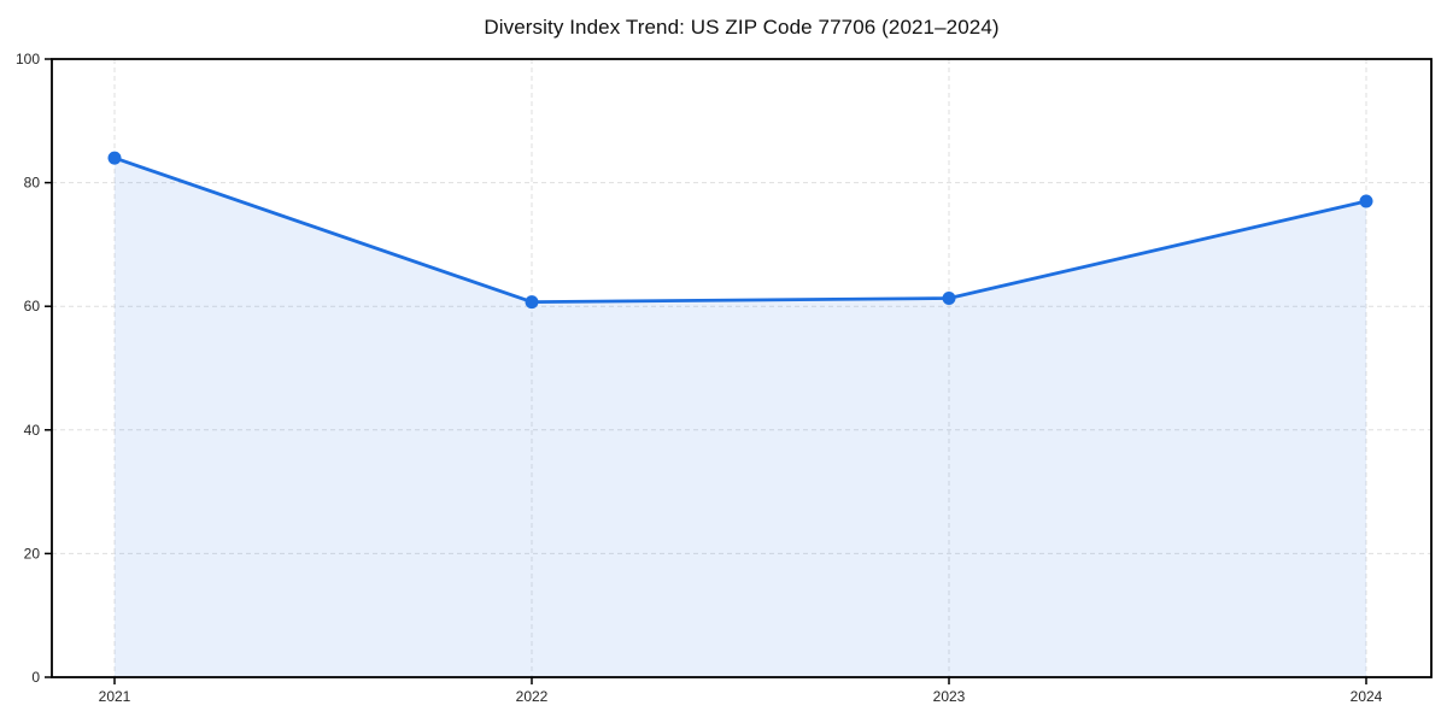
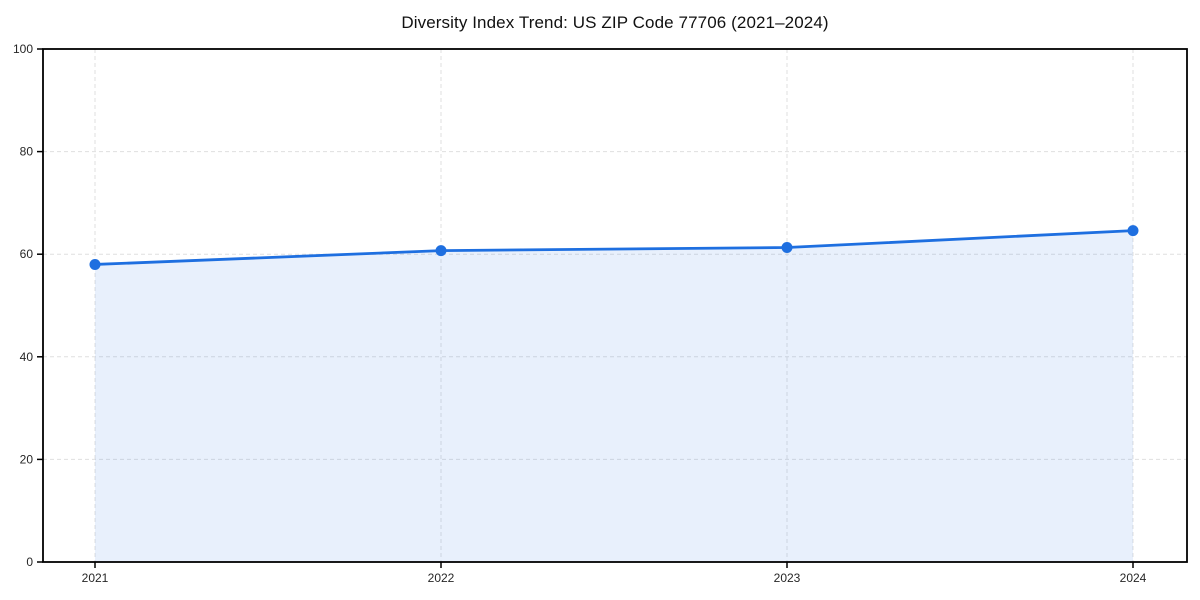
2021: 84 -> 58
2024: 77 -> 65
